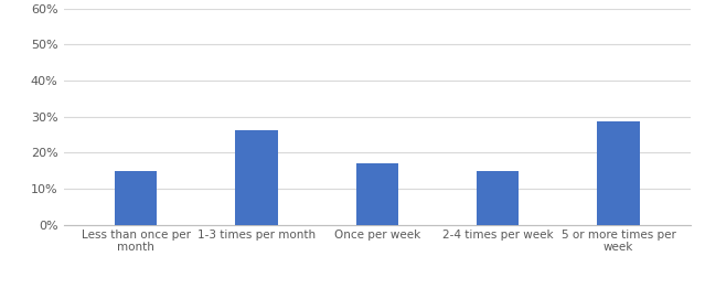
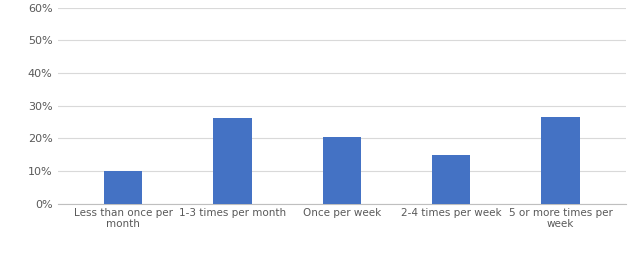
Less than once per month: 14.8% -> 10.0%
Once per week: 17.1% -> 20.5%
5 or more times per week: 28.7% -> 26.5%
